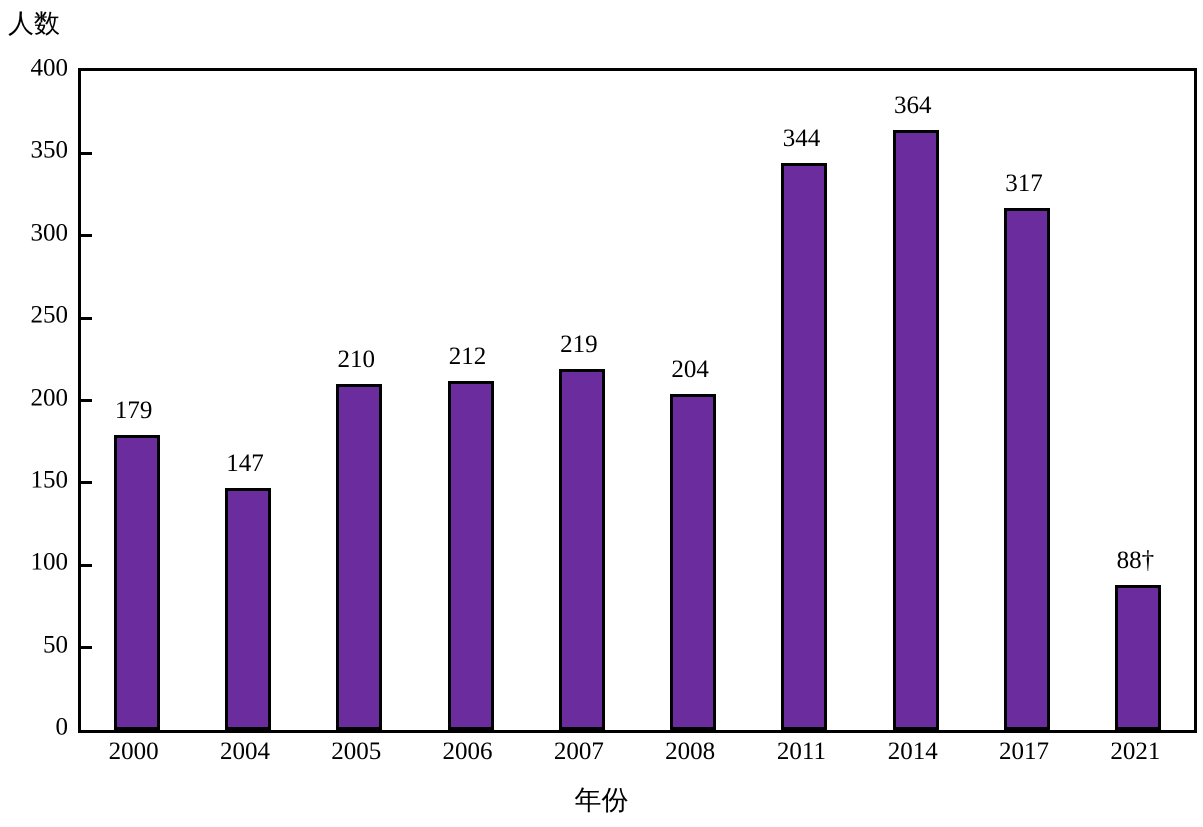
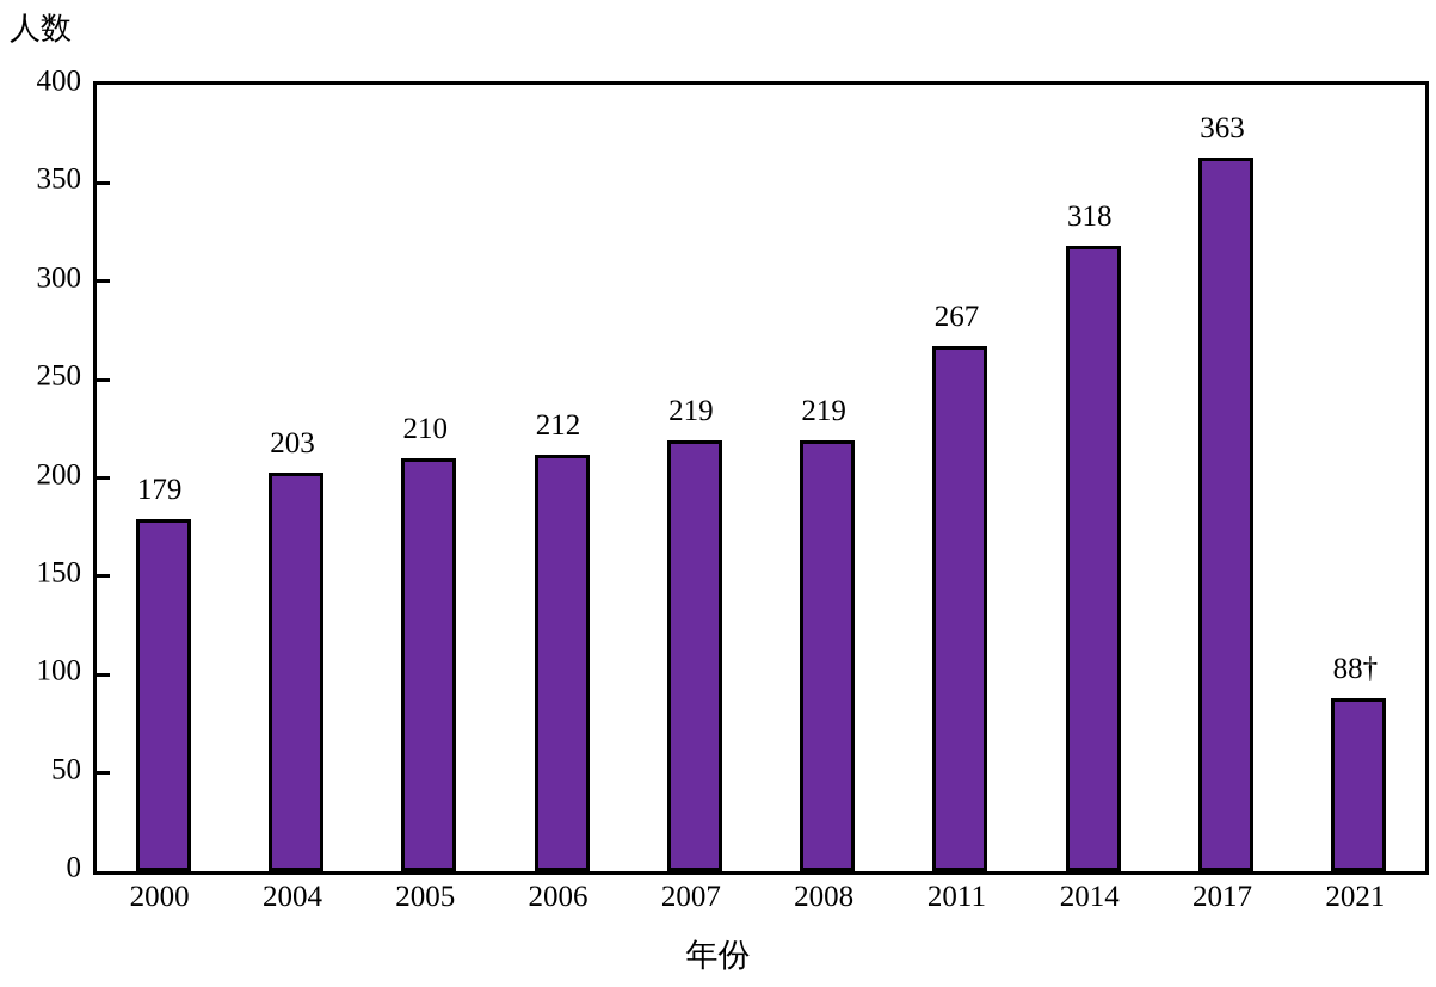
2004: 147 -> 203
2008: 204 -> 219
2011: 344 -> 267
2014: 364 -> 318
2017: 317 -> 363
